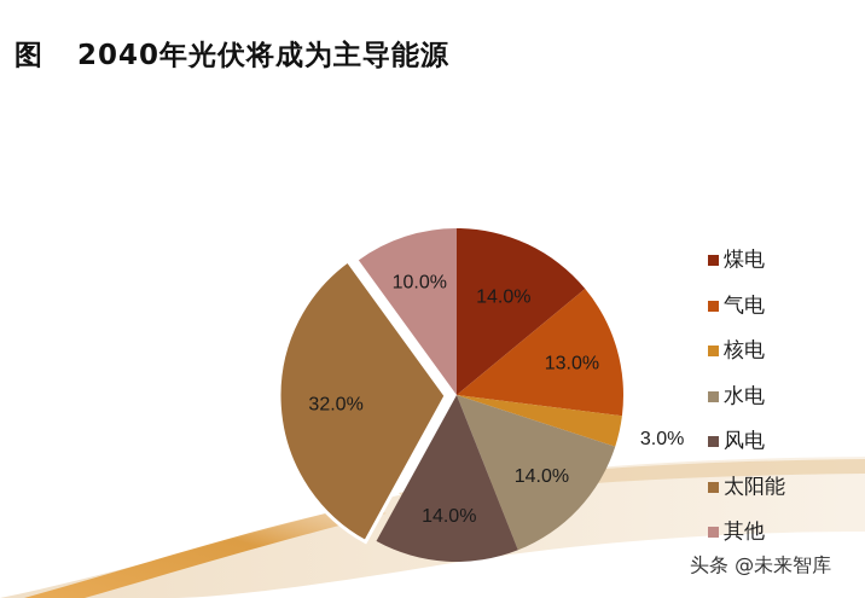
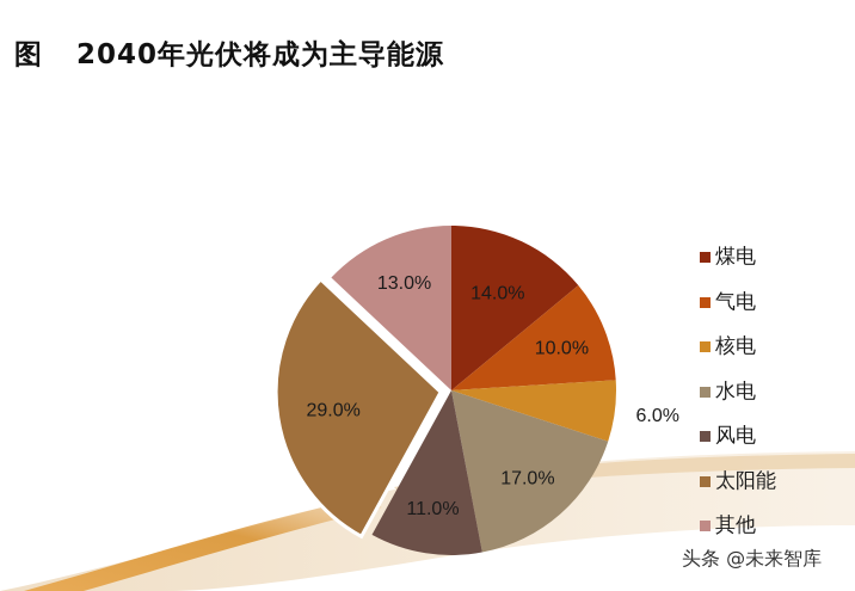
气电: 13.0% -> 10.0%
核电: 3.0% -> 6.0%
水电: 14.0% -> 17.0%
风电: 14.0% -> 11.0%
太阳能: 32.0% -> 29.0%
其他: 10.0% -> 13.0%
